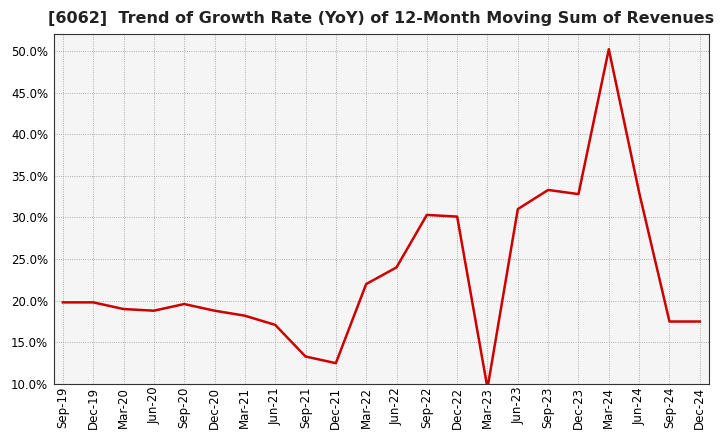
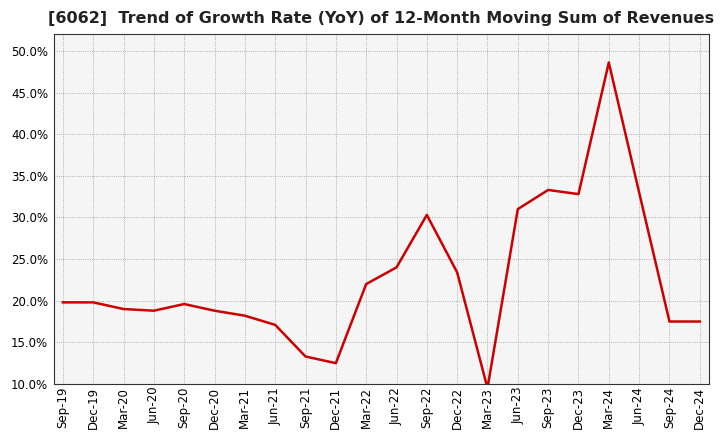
Dec-22: 30.1% -> 23.4%
Mar-24: 50.2% -> 48.6%
